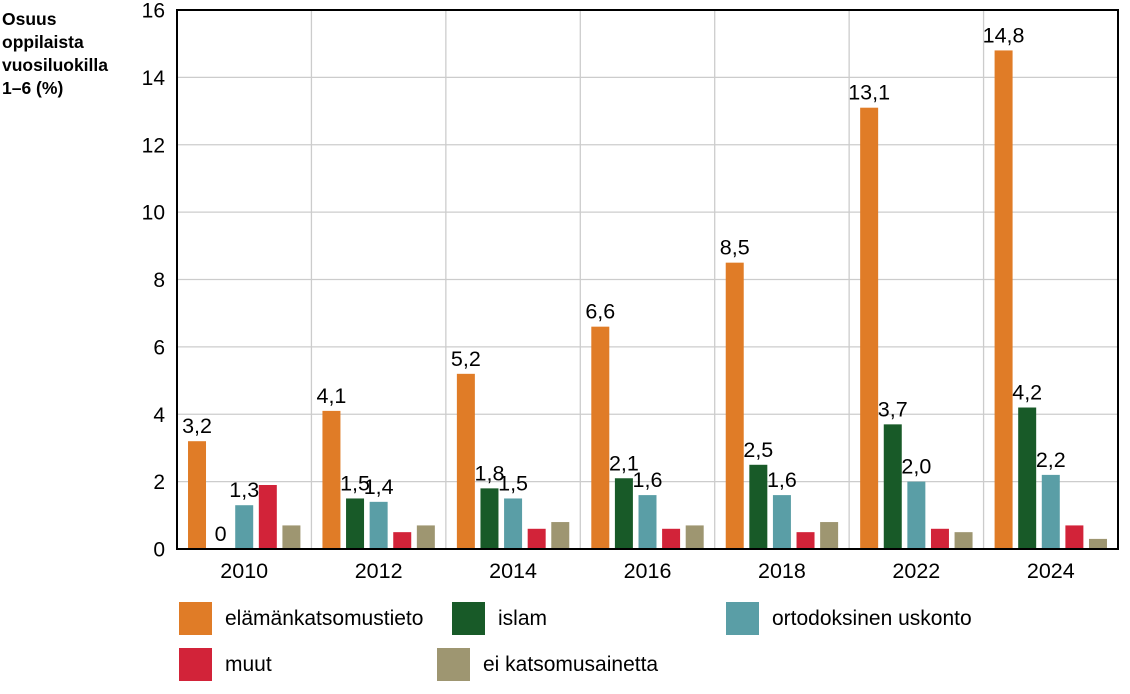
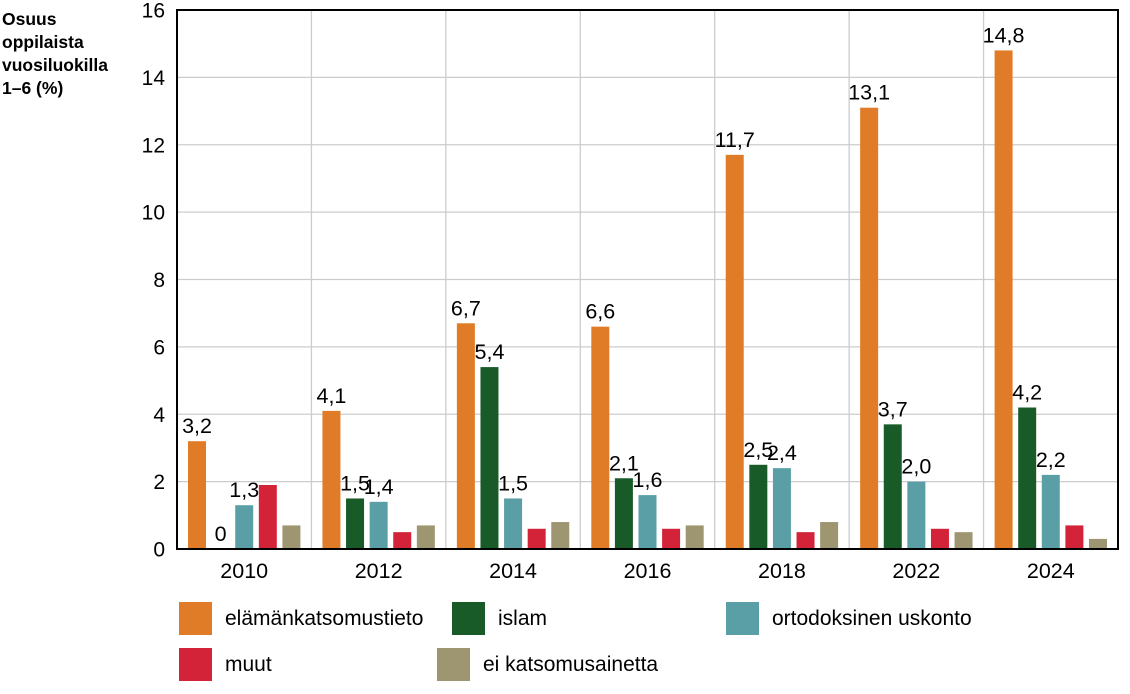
elämänkatsomustieto/2014: 5,2 -> 6,7
islam/2014: 1,8 -> 5,4
elämänkatsomustieto/2018: 8,5 -> 11,7
ortodoksinen uskonto/2018: 1,6 -> 2,4
